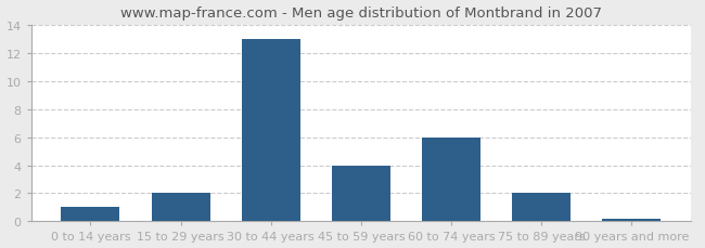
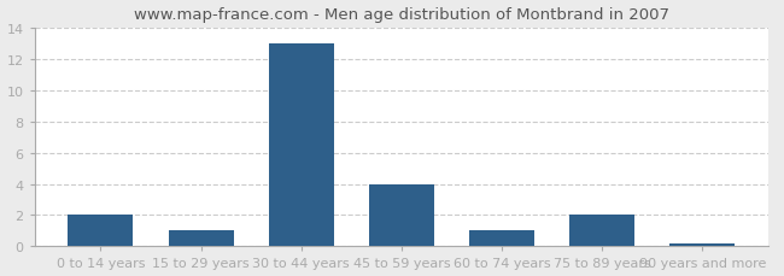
0 to 14 years: 1.0 -> 2.0
15 to 29 years: 2.0 -> 1.0
60 to 74 years: 6.0 -> 1.0
